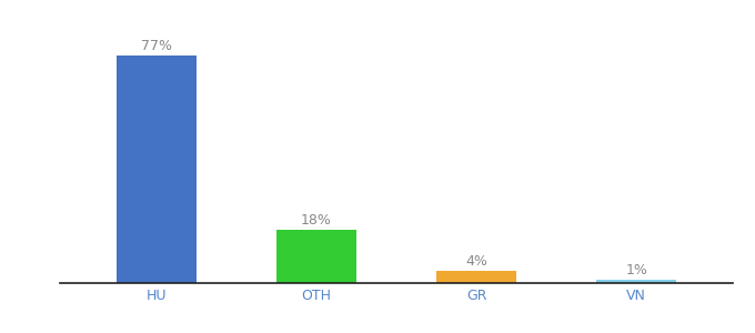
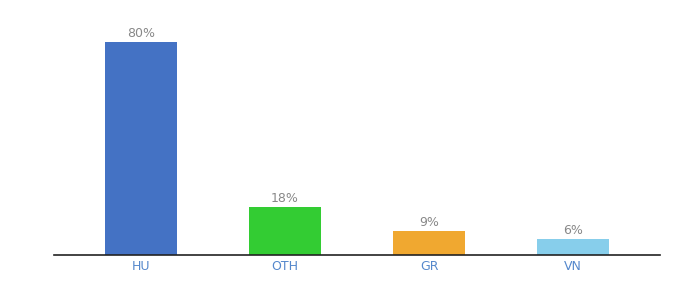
HU: 77% -> 80%
GR: 4% -> 9%
VN: 1% -> 6%
